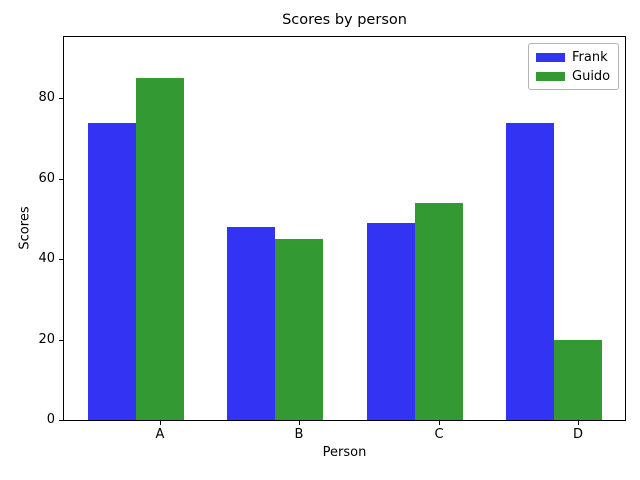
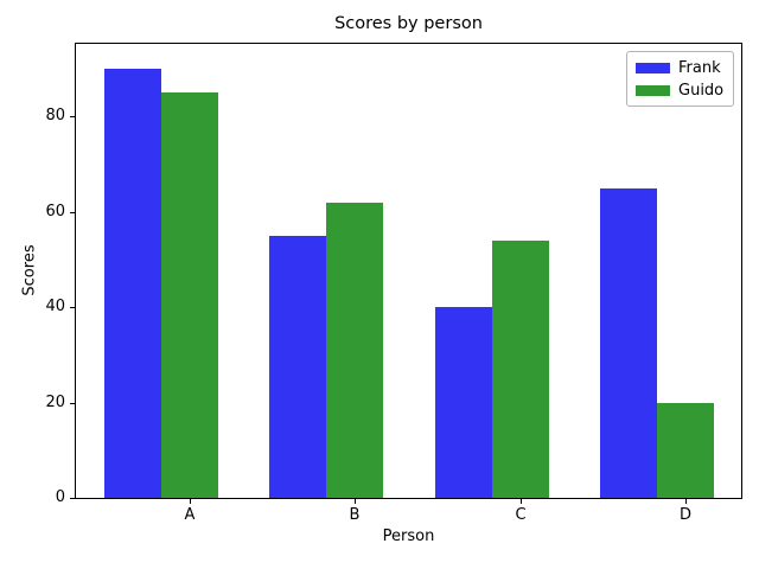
Frank/A: 74 -> 90
Frank/B: 48 -> 55
Guido/B: 45 -> 62
Frank/C: 49 -> 40
Frank/D: 74 -> 65
